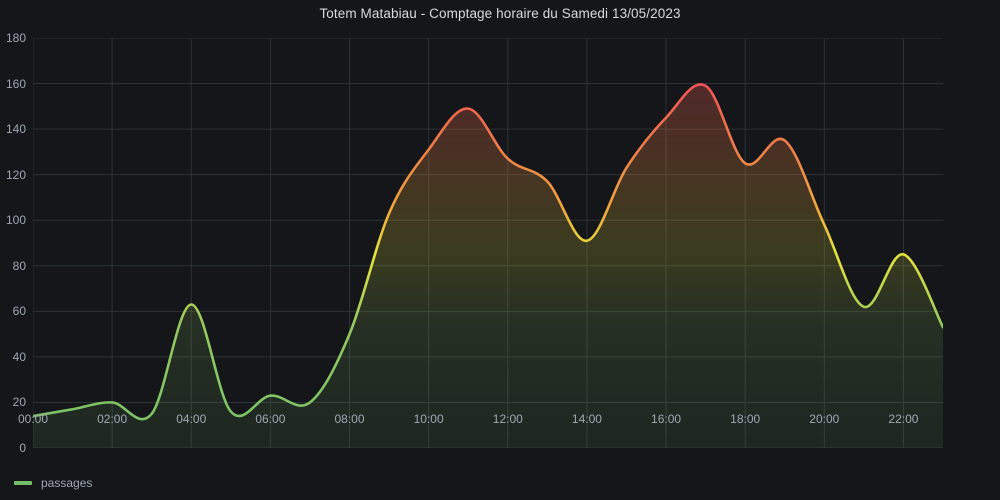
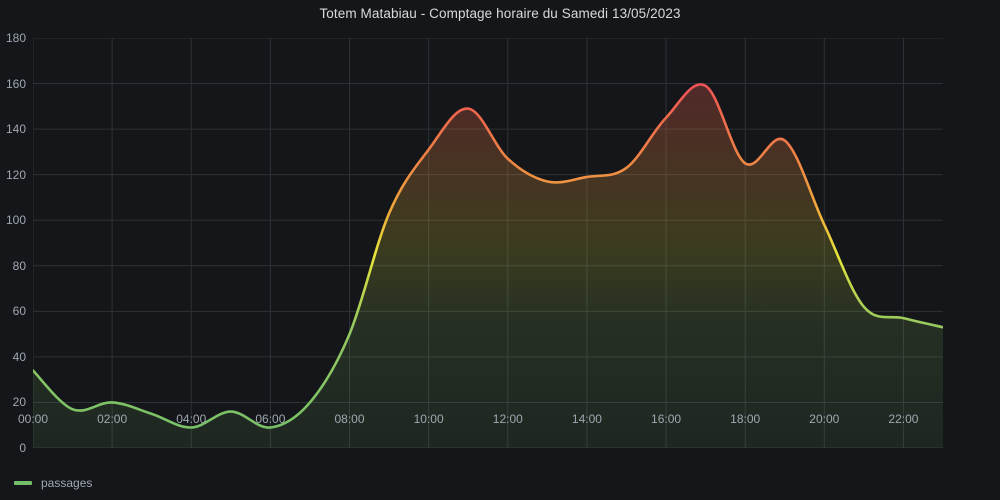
00:00: 14 -> 34
04:00: 63 -> 9
06:00: 23 -> 9
14:00: 91 -> 119
22:00: 85 -> 57
